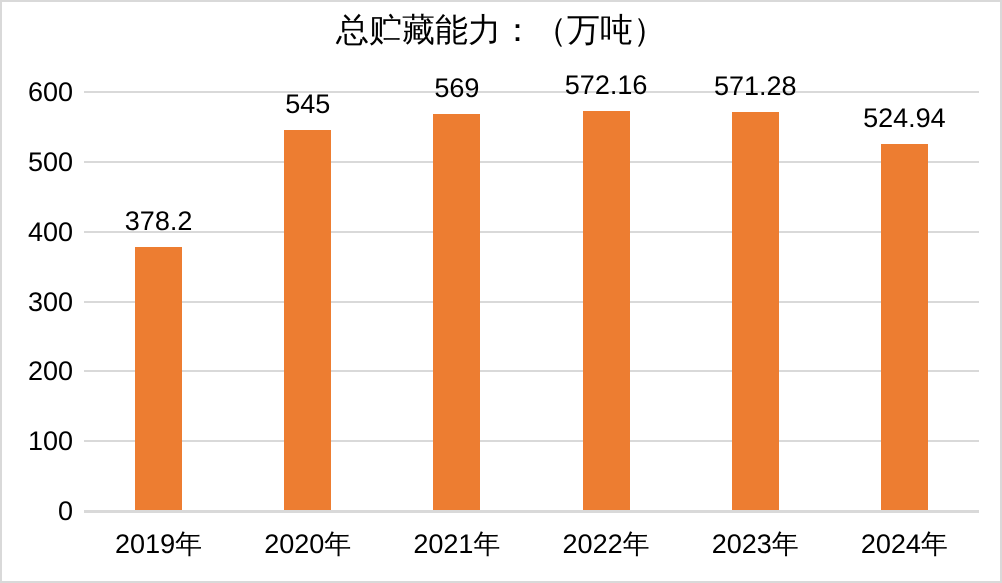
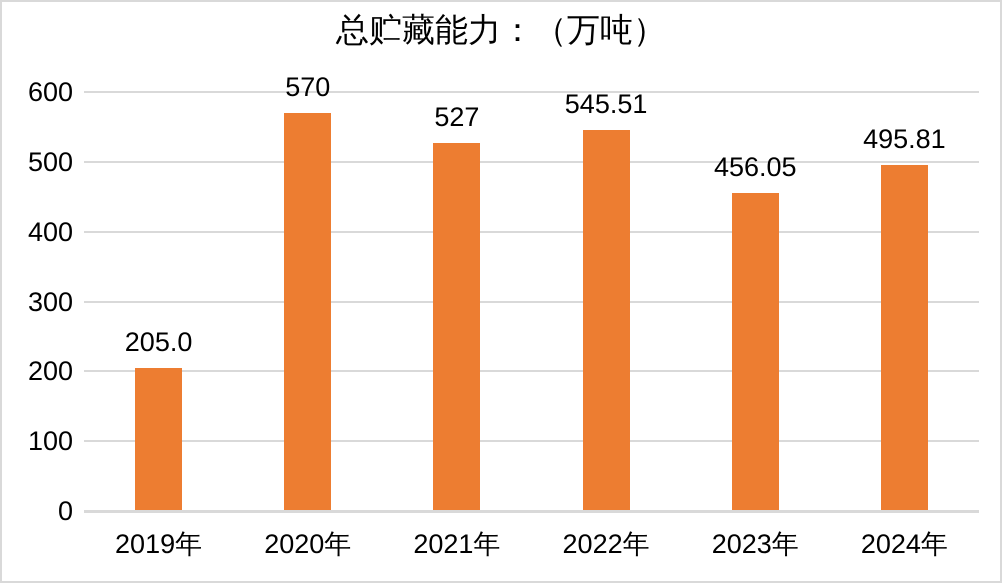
2019年: 378.2 -> 205.0
2020年: 545 -> 570
2021年: 569 -> 527
2022年: 572.16 -> 545.51
2023年: 571.28 -> 456.05
2024年: 524.94 -> 495.81
